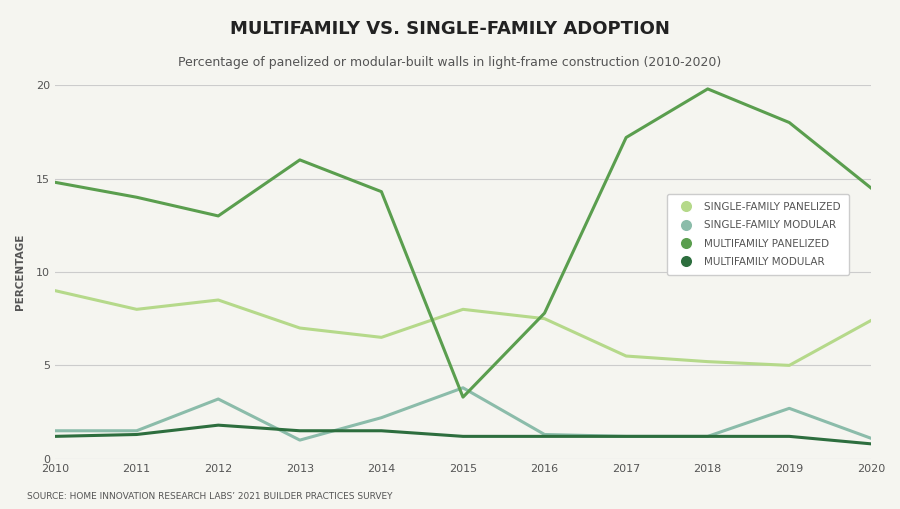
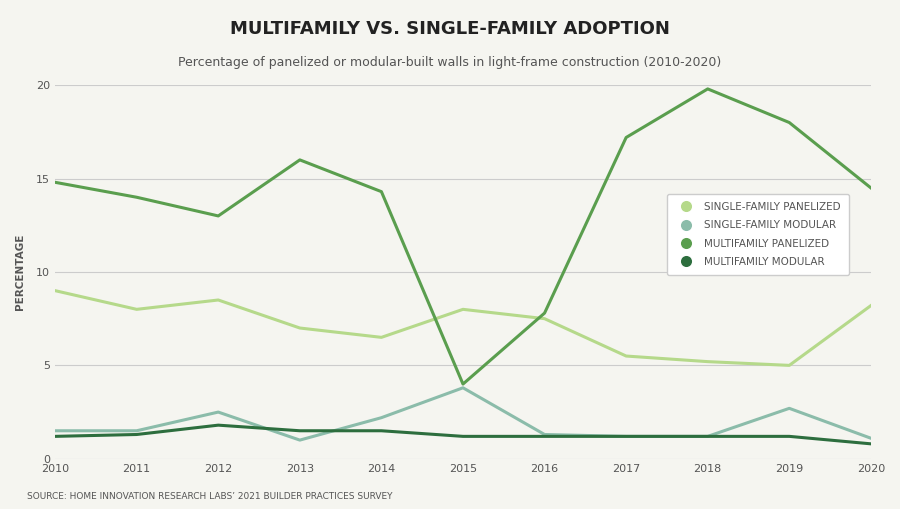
SINGLE-FAMILY MODULAR/2012: 3.2 -> 2.5
MULTIFAMILY PANELIZED/2015: 3.3 -> 4.0
SINGLE-FAMILY PANELIZED/2020: 7.4 -> 8.2
